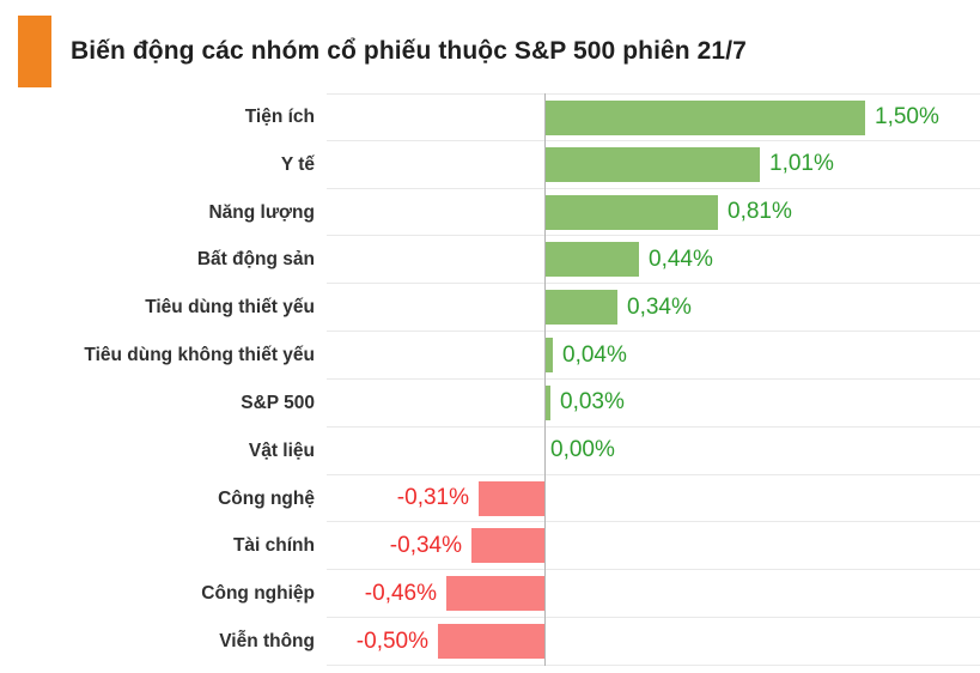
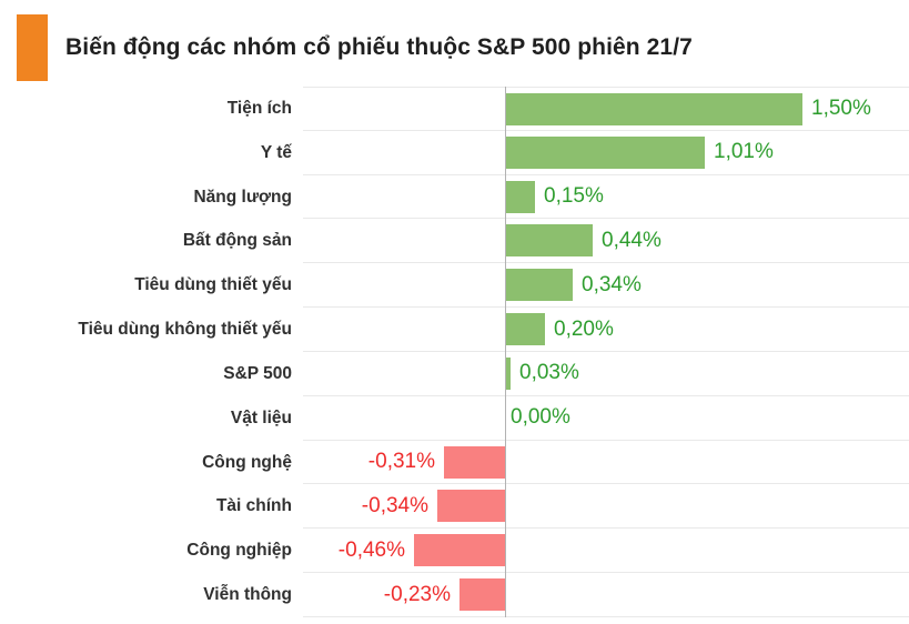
Năng lượng: 0,81% -> 0,15%
Tiêu dùng không thiết yếu: 0,04% -> 0,20%
Viễn thông: -0,50% -> -0,23%
